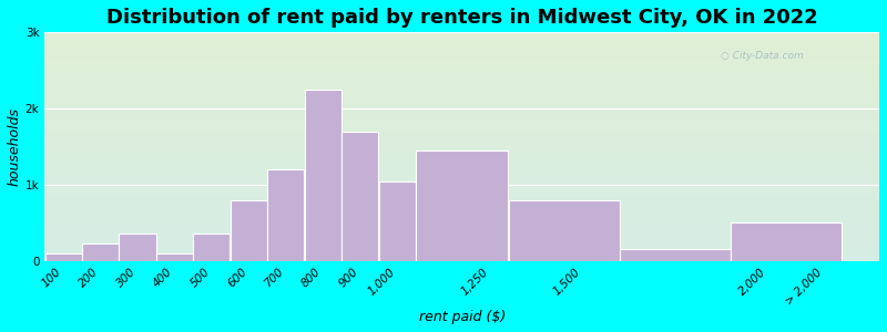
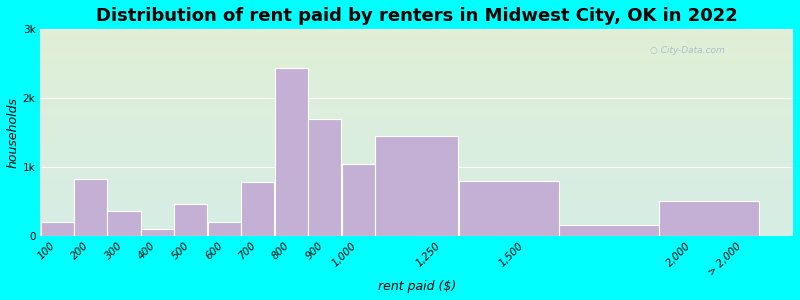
100: 0.10k -> 0.20k
200: 0.23k -> 0.82k
500: 0.36k -> 0.46k
600: 0.80k -> 0.20k
700: 1.20k -> 0.78k
800: 2.25k -> 2.44k
